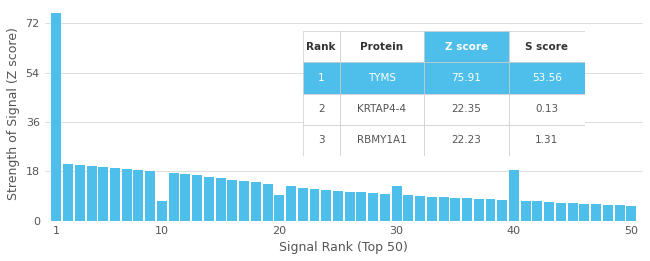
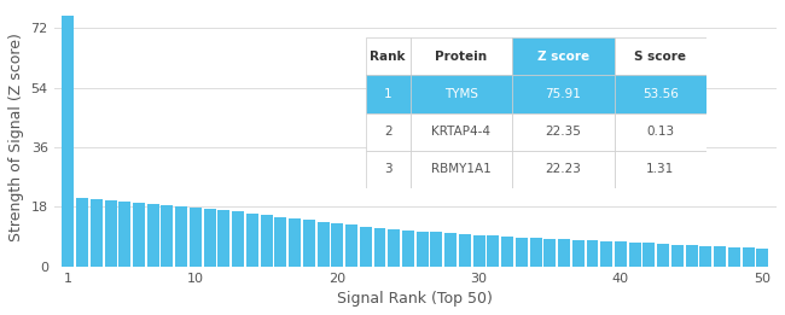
10: 7.0 -> 17.8
20: 9.5 -> 13.0
30: 12.5 -> 9.5
40: 18.5 -> 7.4
